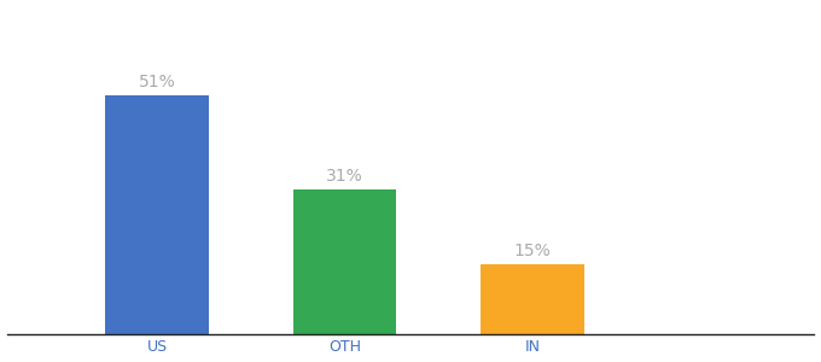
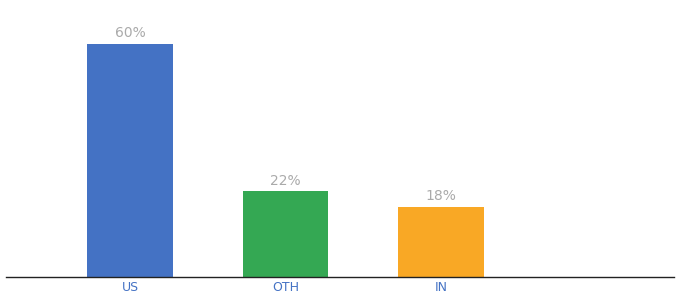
US: 51% -> 60%
OTH: 31% -> 22%
IN: 15% -> 18%
